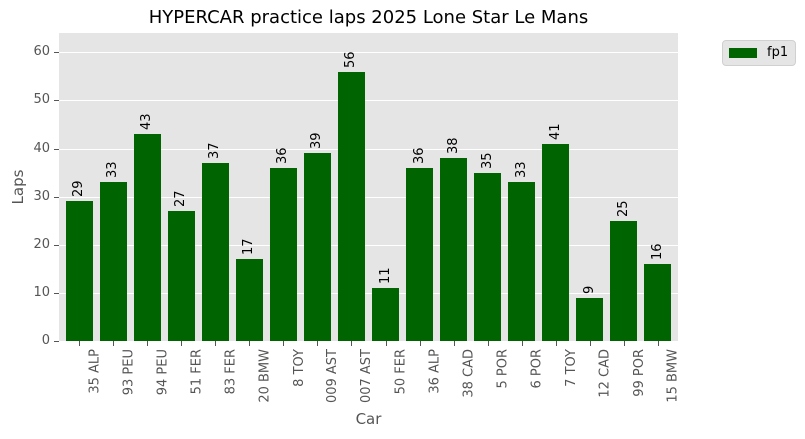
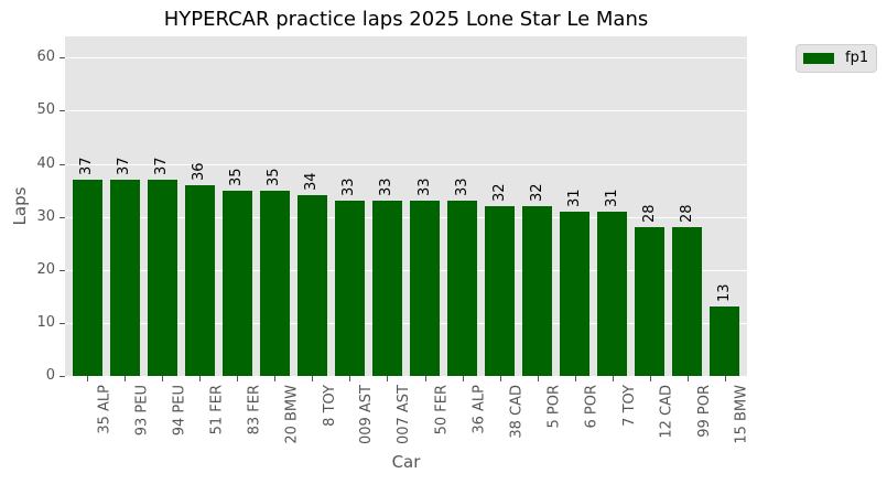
35 ALP: 29 -> 37
93 PEU: 33 -> 37
94 PEU: 43 -> 37
51 FER: 27 -> 36
83 FER: 37 -> 35
20 BMW: 17 -> 35
8 TOY: 36 -> 34
009 AST: 39 -> 33
007 AST: 56 -> 33
50 FER: 11 -> 33
36 ALP: 36 -> 33
38 CAD: 38 -> 32
5 POR: 35 -> 32
6 POR: 33 -> 31
7 TOY: 41 -> 31
12 CAD: 9 -> 28
99 POR: 25 -> 28
15 BMW: 16 -> 13
